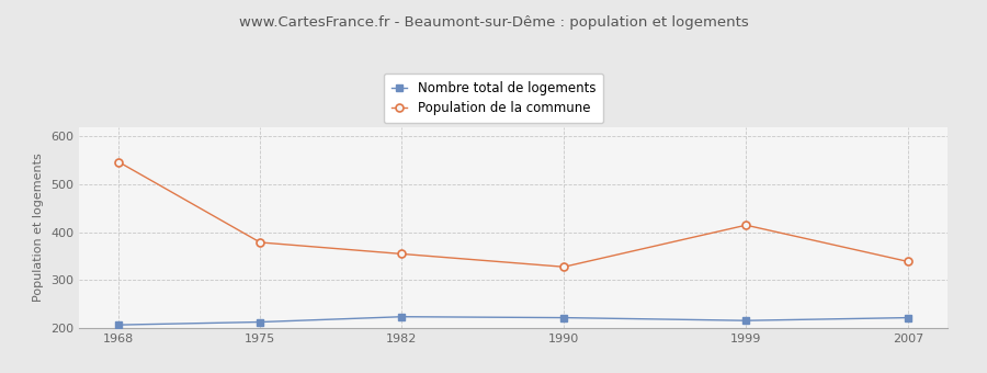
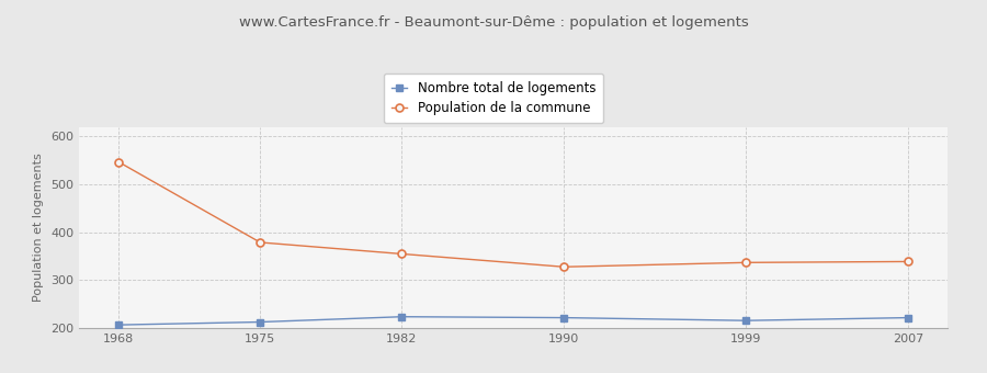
Population de la commune/1999: 415 -> 337
